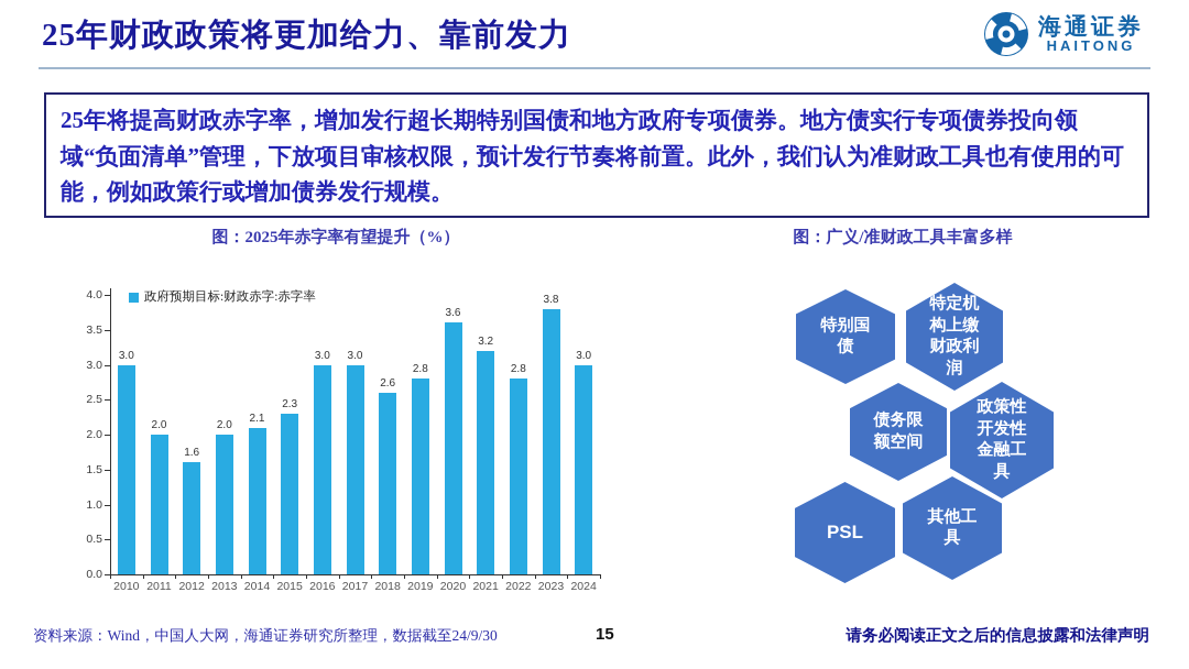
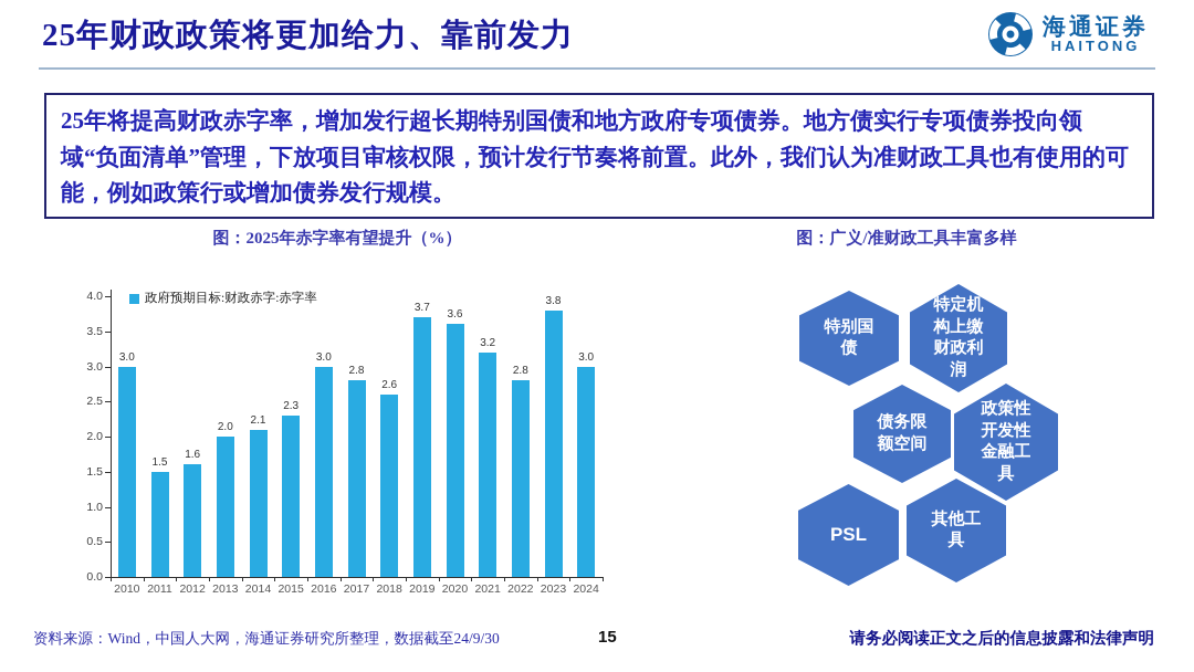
2011: 2.0 -> 1.5
2017: 3.0 -> 2.8
2019: 2.8 -> 3.7
